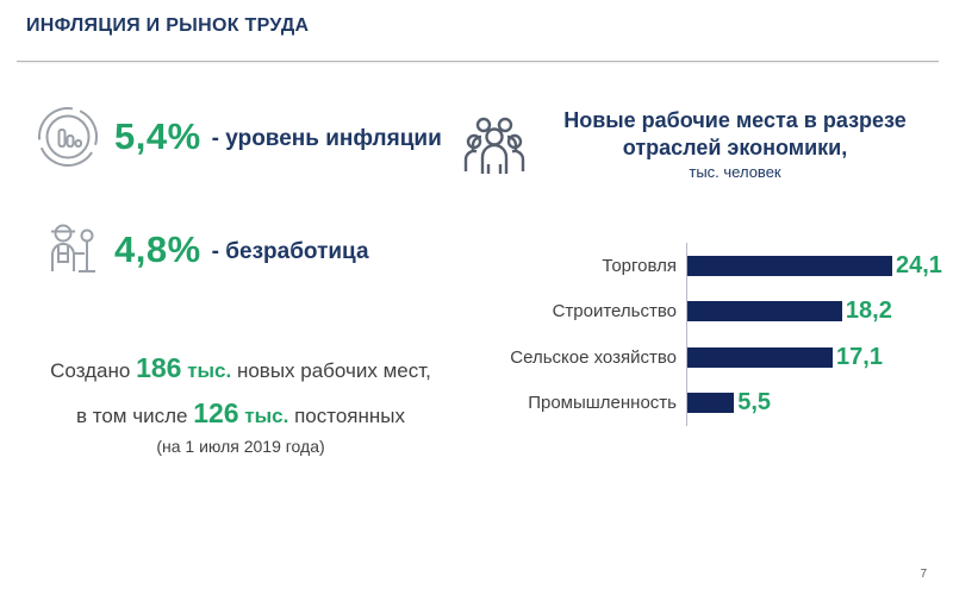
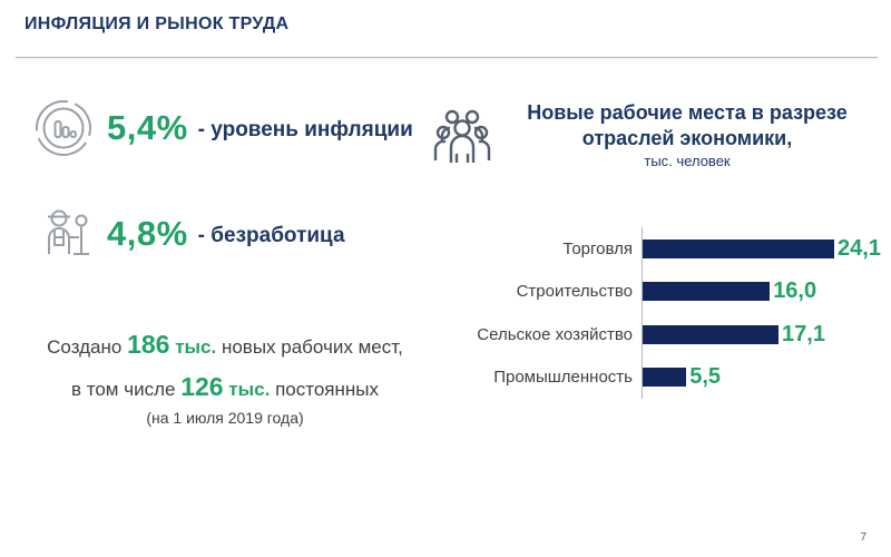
Строительство: 18,2 -> 16,0
